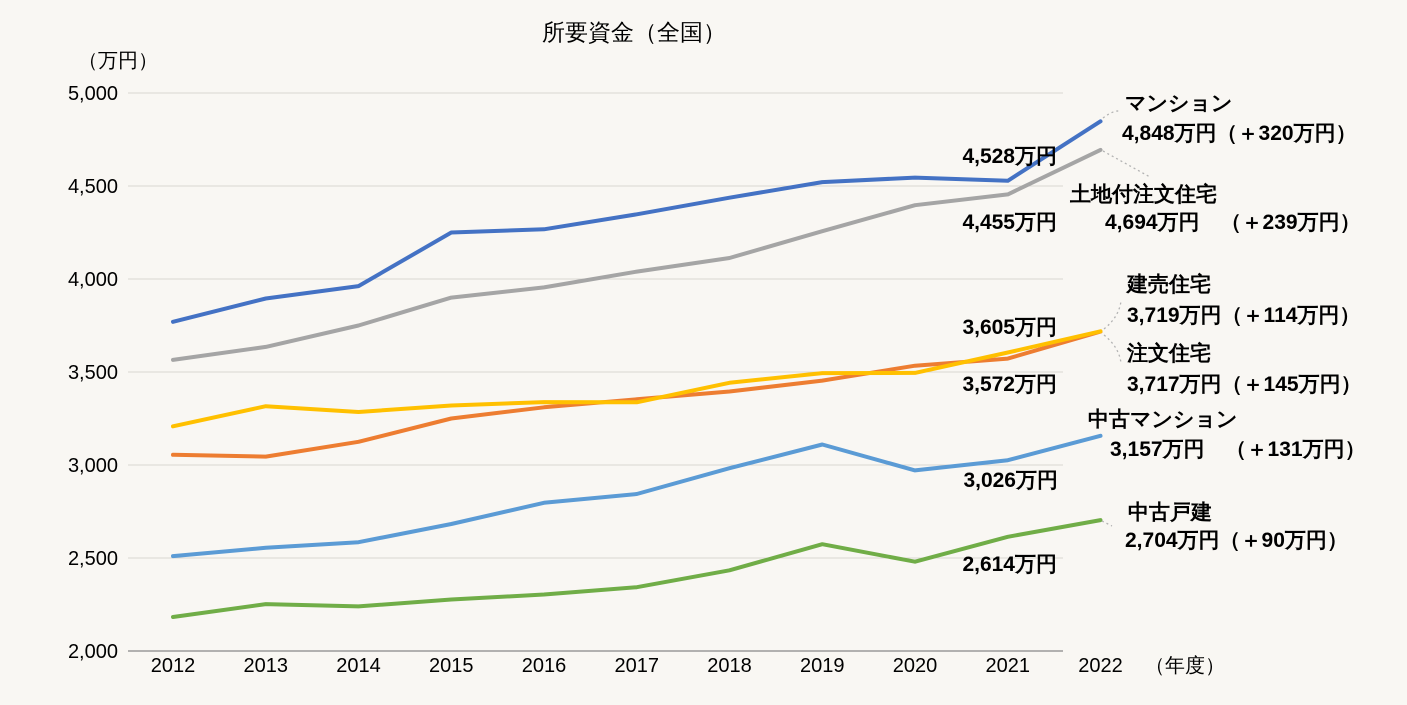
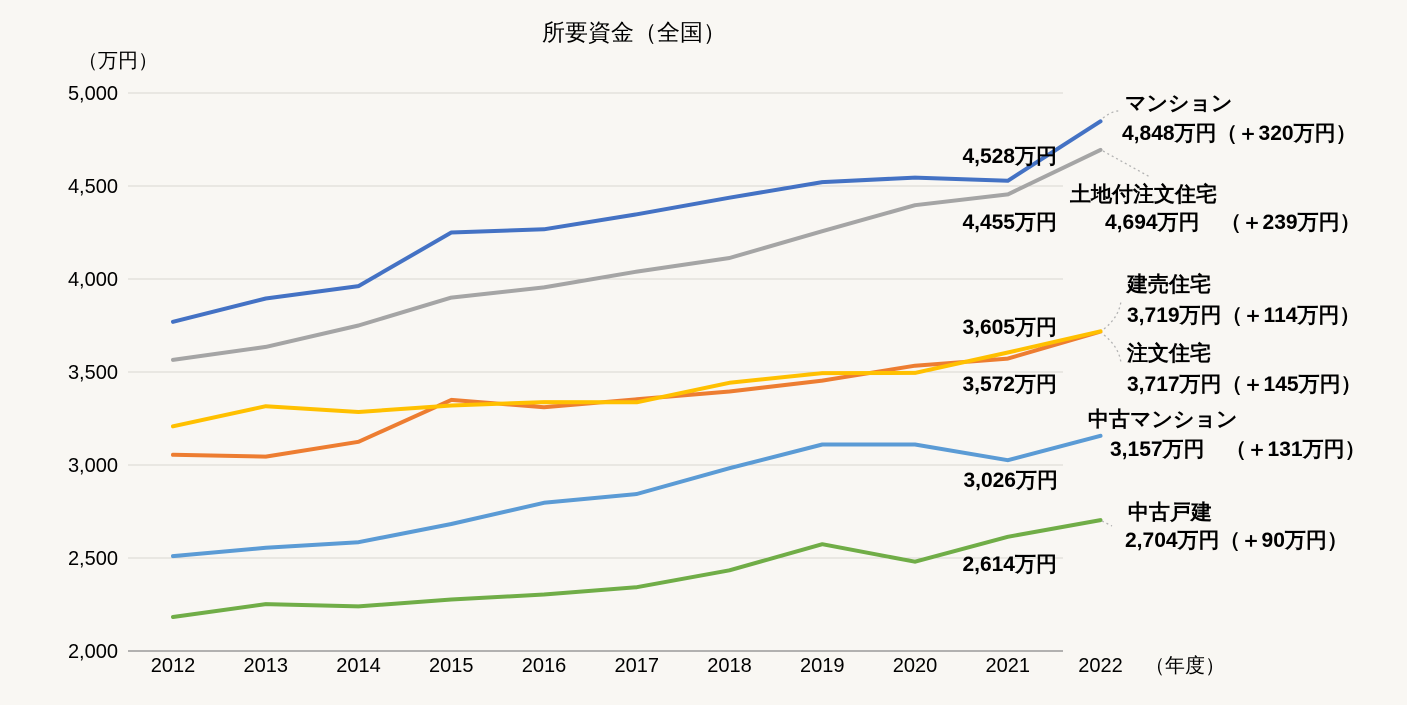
注文住宅/2015: 3250 -> 3350
中古マンション/2020: 2970 -> 3110
